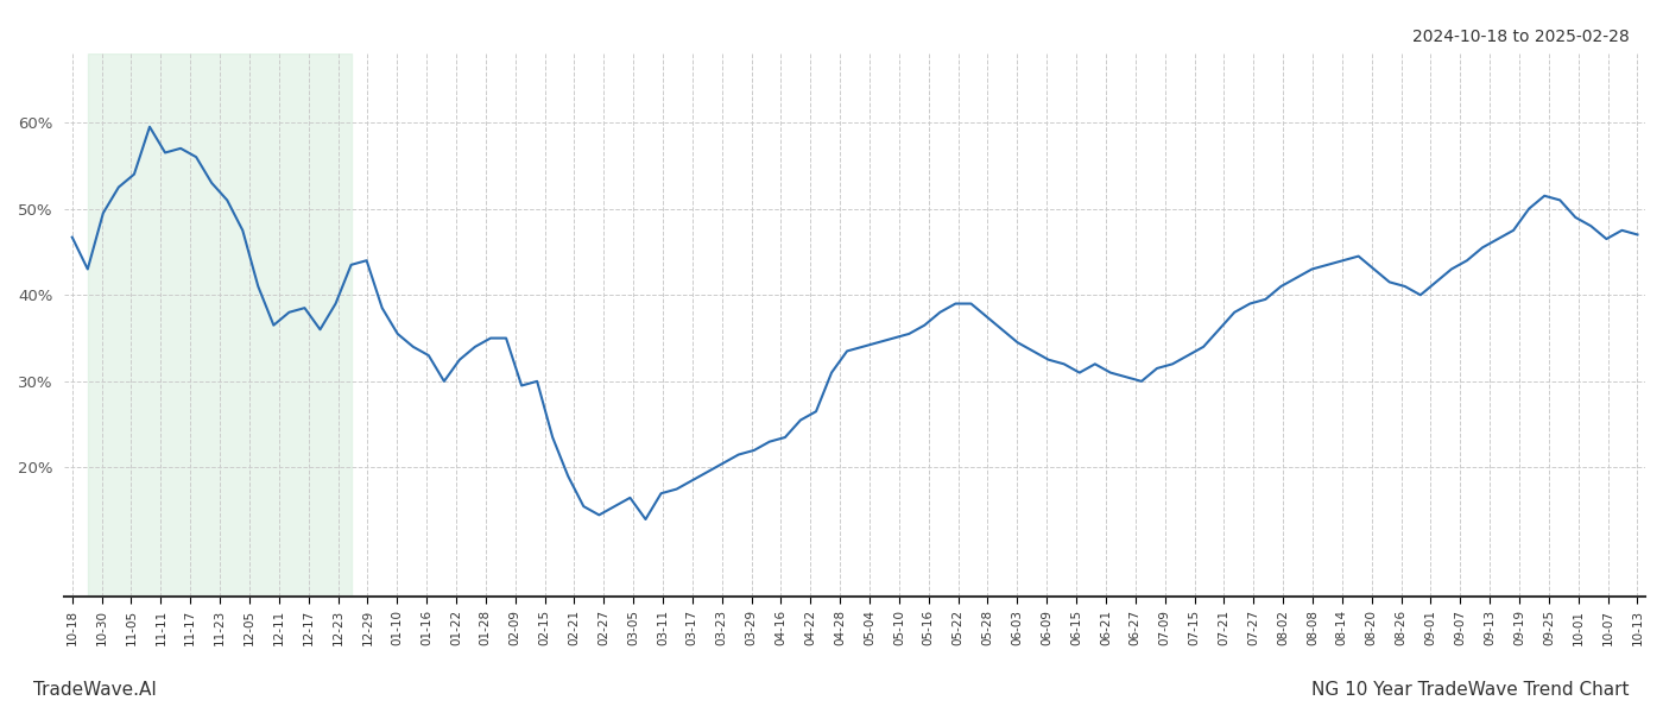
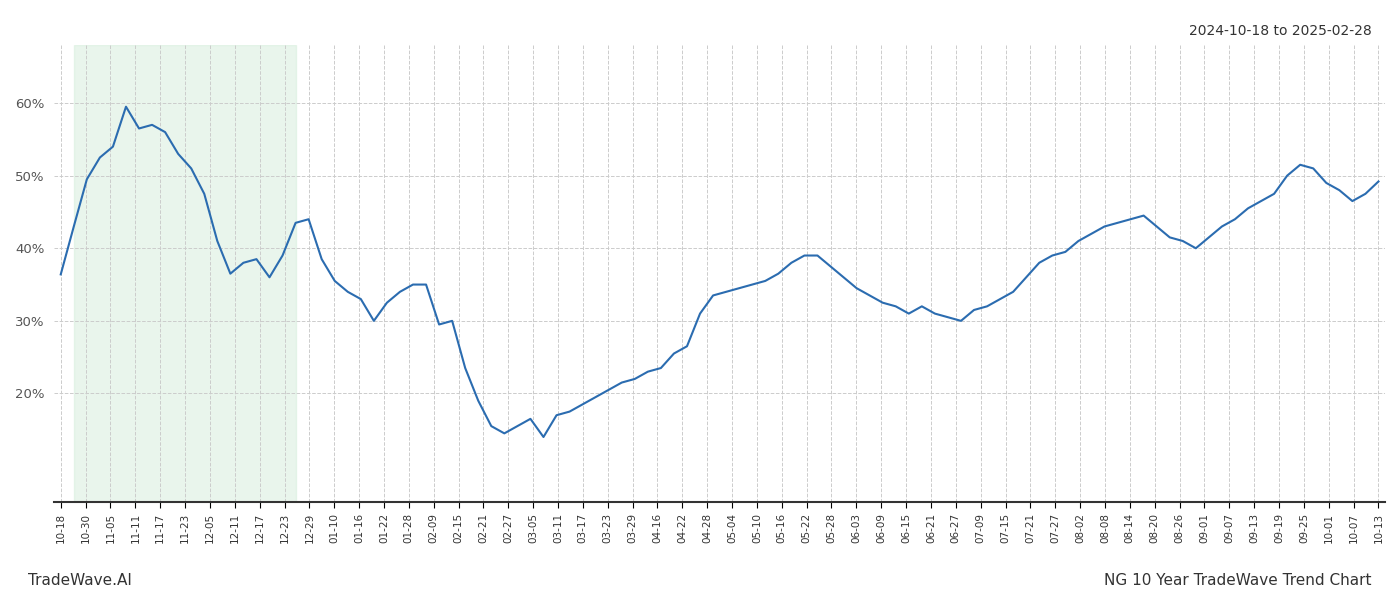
10-18: 46.7% -> 36.4%
10-13: 47.0% -> 49.2%
